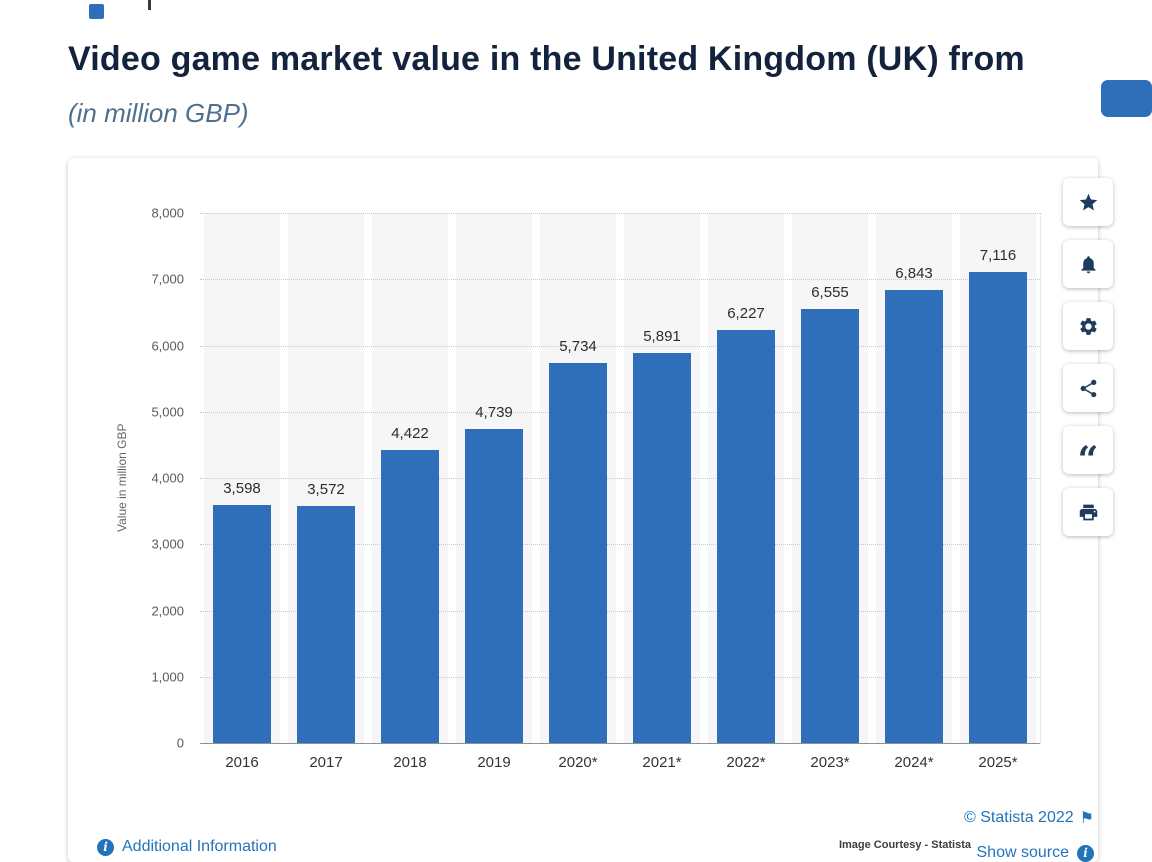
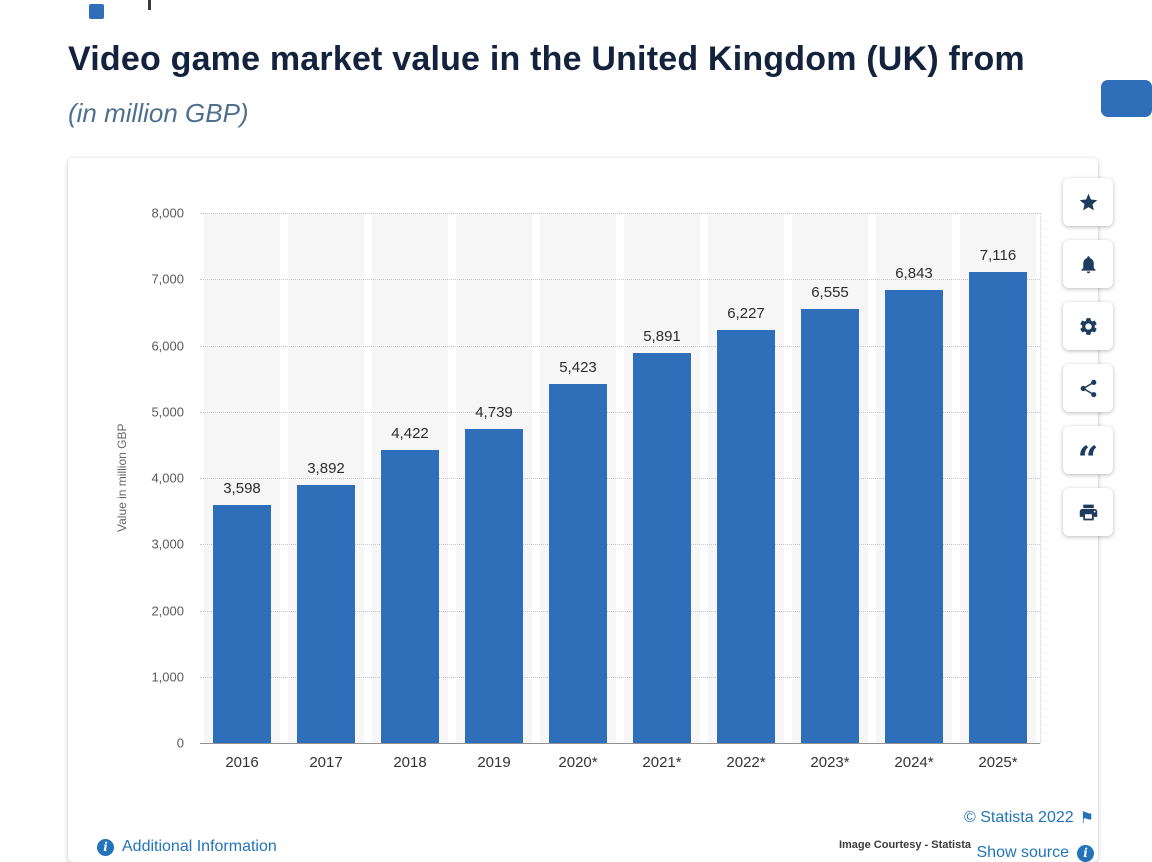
2017: 3,572 -> 3,892
2020*: 5,734 -> 5,423
